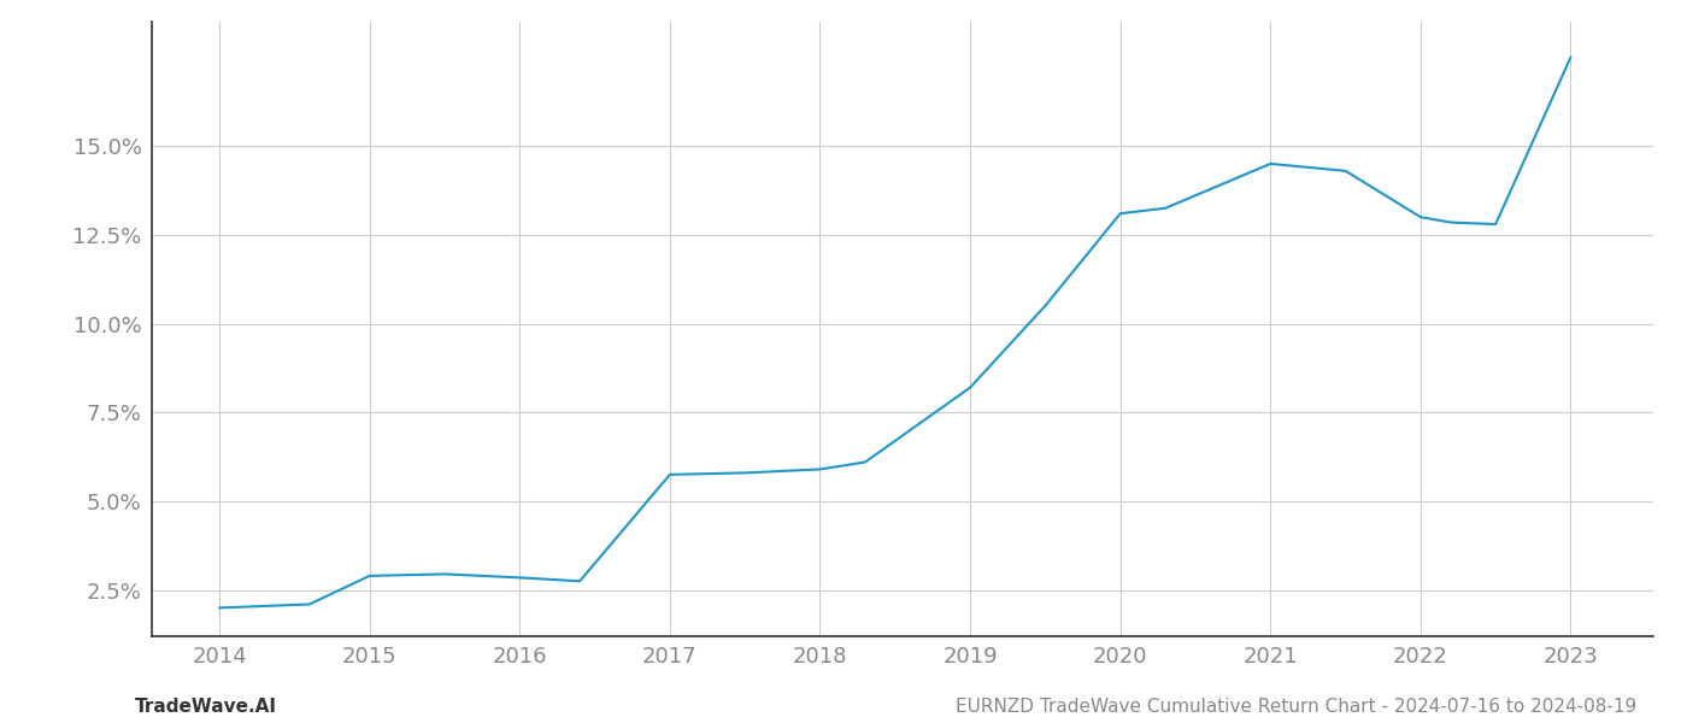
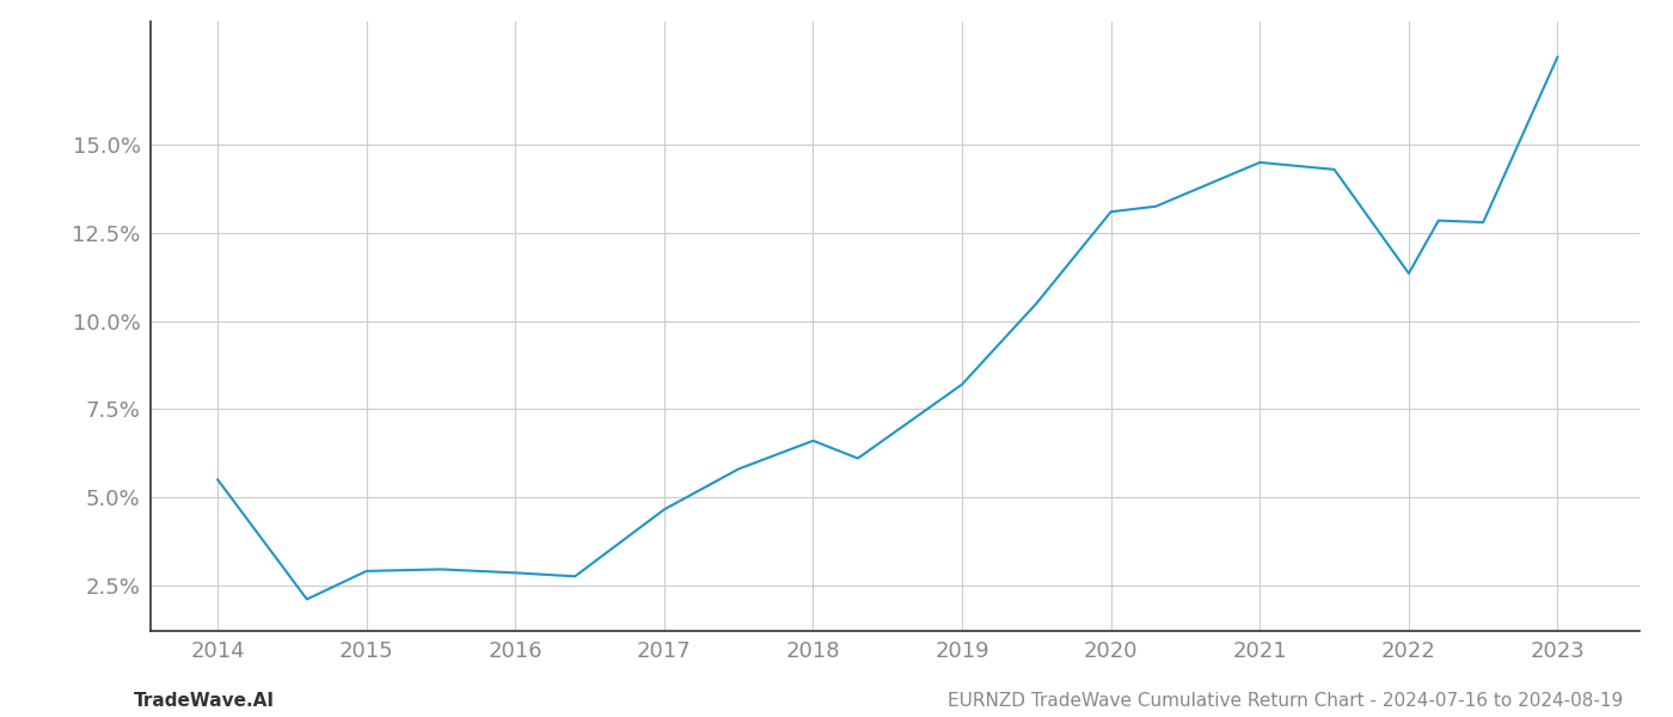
2014: 2.00% -> 5.50%
2017: 5.75% -> 4.65%
2018: 5.90% -> 6.60%
2022: 13.00% -> 11.35%
